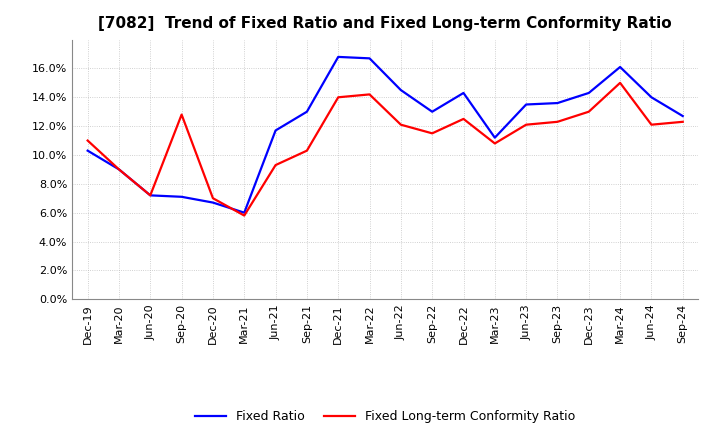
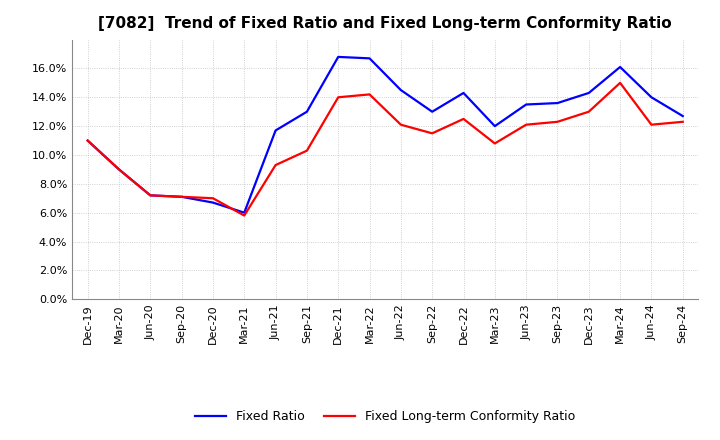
Fixed Ratio/Dec-19: 10.3% -> 11.0%
Fixed Long-term Conformity Ratio/Sep-20: 12.8% -> 7.1%
Fixed Ratio/Mar-23: 11.2% -> 12.0%
